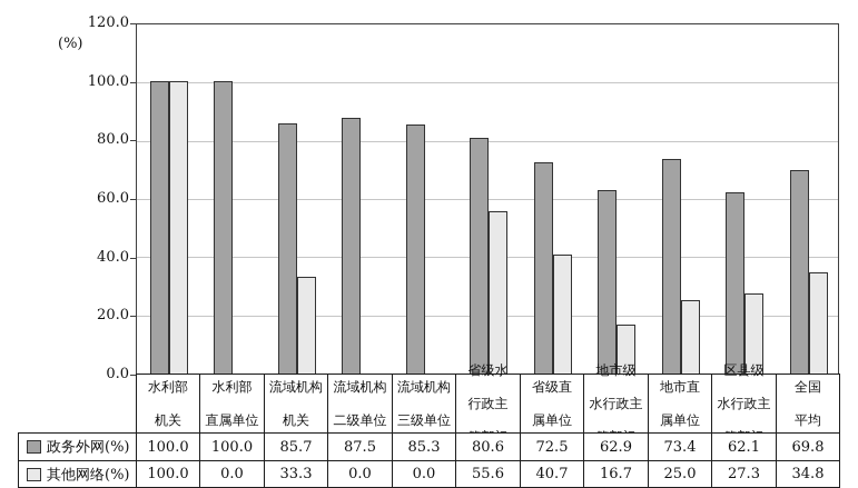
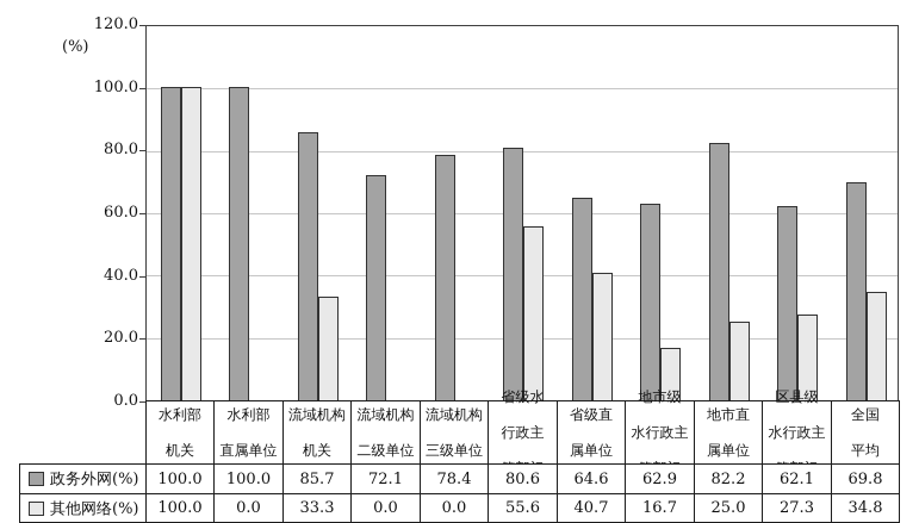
政务外网(%)/流域机构二级单位: 87.5 -> 72.1
政务外网(%)/流域机构三级单位: 85.3 -> 78.4
政务外网(%)/省级直属单位: 72.5 -> 64.6
政务外网(%)/地市直属单位: 73.4 -> 82.2
